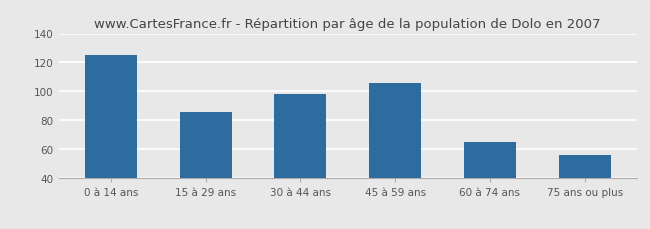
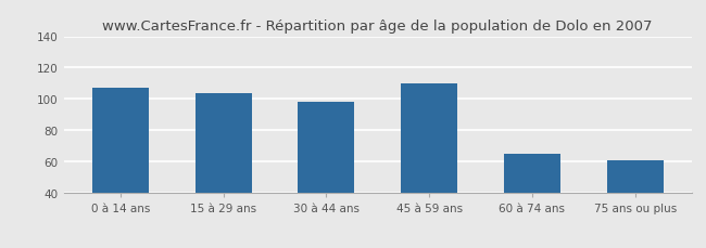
0 à 14 ans: 125 -> 107
15 à 29 ans: 86 -> 104
45 à 59 ans: 106 -> 110
75 ans ou plus: 56 -> 61
